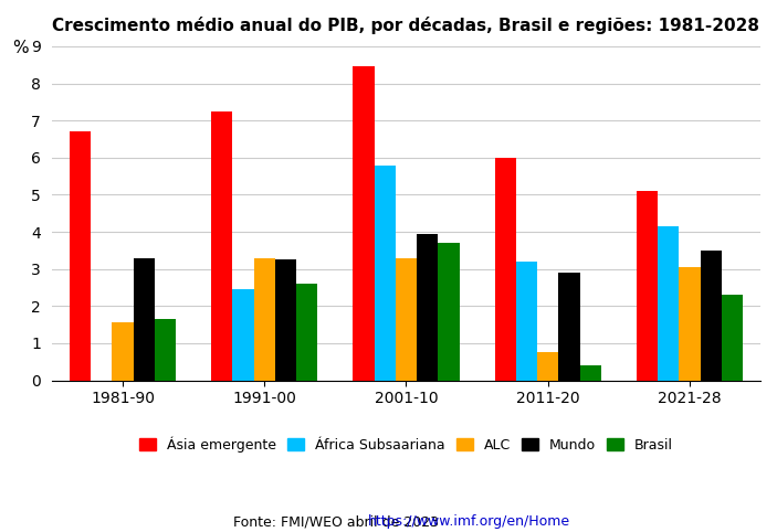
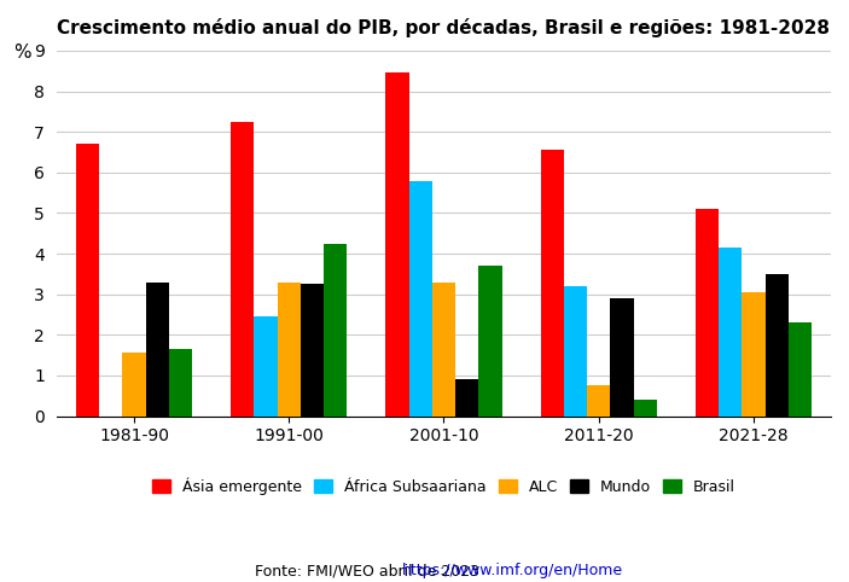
Brasil/1991-00: 2.60 -> 4.25
Mundo/2001-10: 3.95 -> 0.90
Ásia emergente/2011-20: 6.00 -> 6.55
